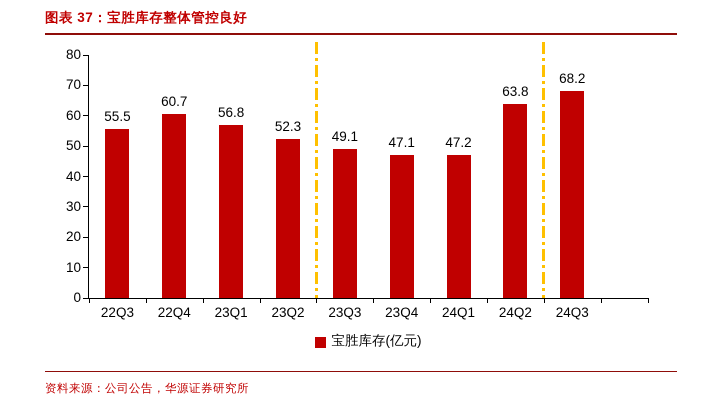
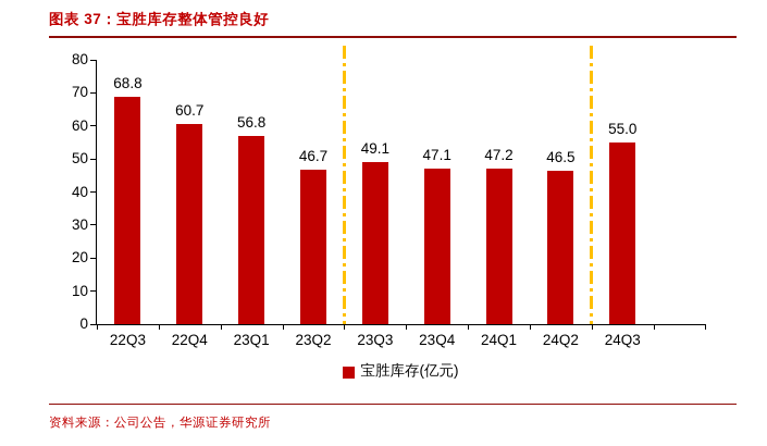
22Q3: 55.5 -> 68.8
23Q2: 52.3 -> 46.7
24Q2: 63.8 -> 46.5
24Q3: 68.2 -> 55.0
